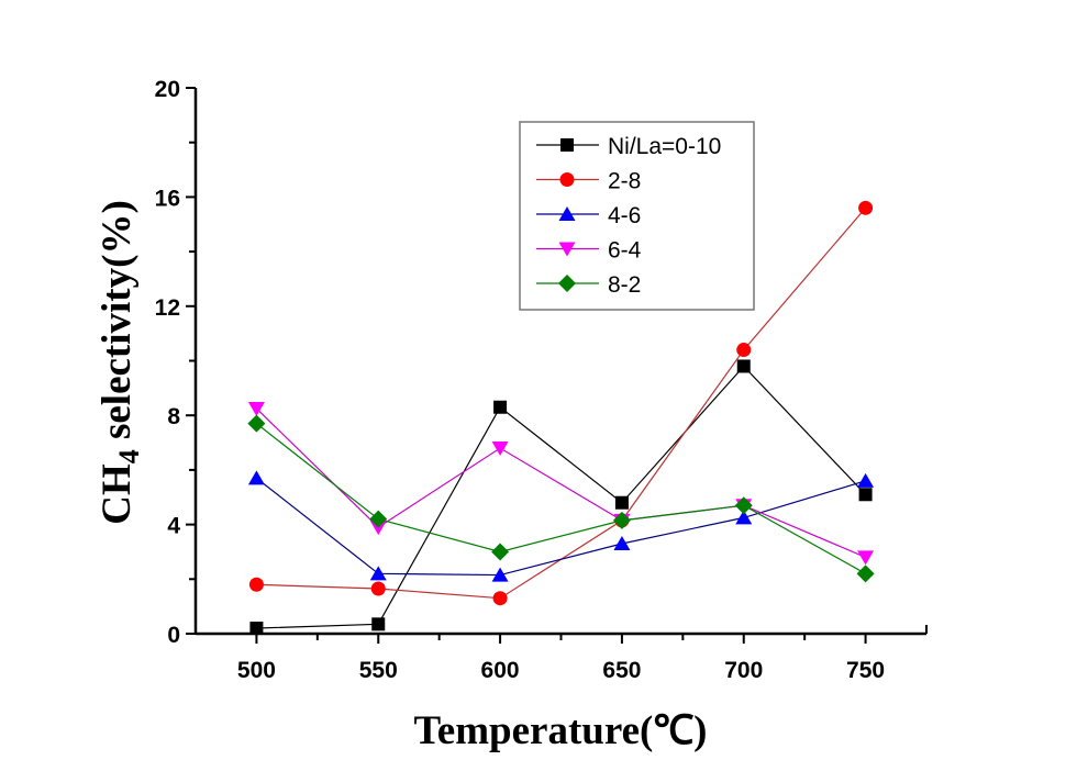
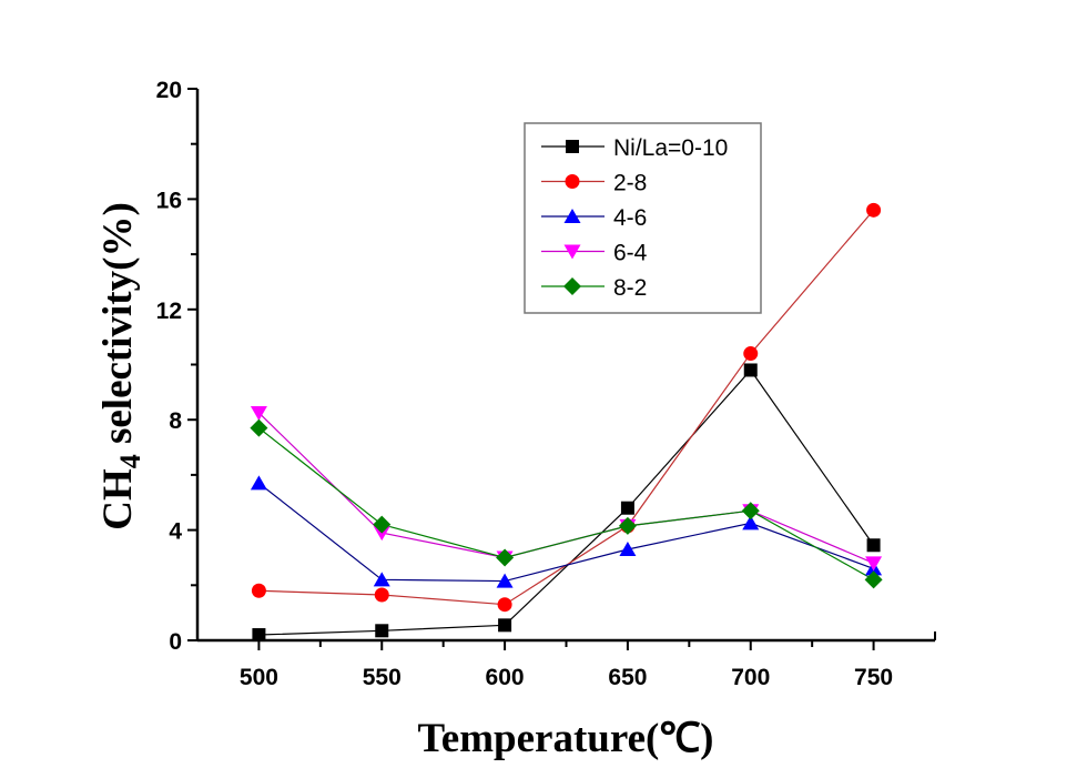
Ni/La=0-10/600: 8.3 -> 0.6
6-4/600: 6.8 -> 3.0
Ni/La=0-10/750: 5.1 -> 3.5
4-6/750: 5.6 -> 2.6
